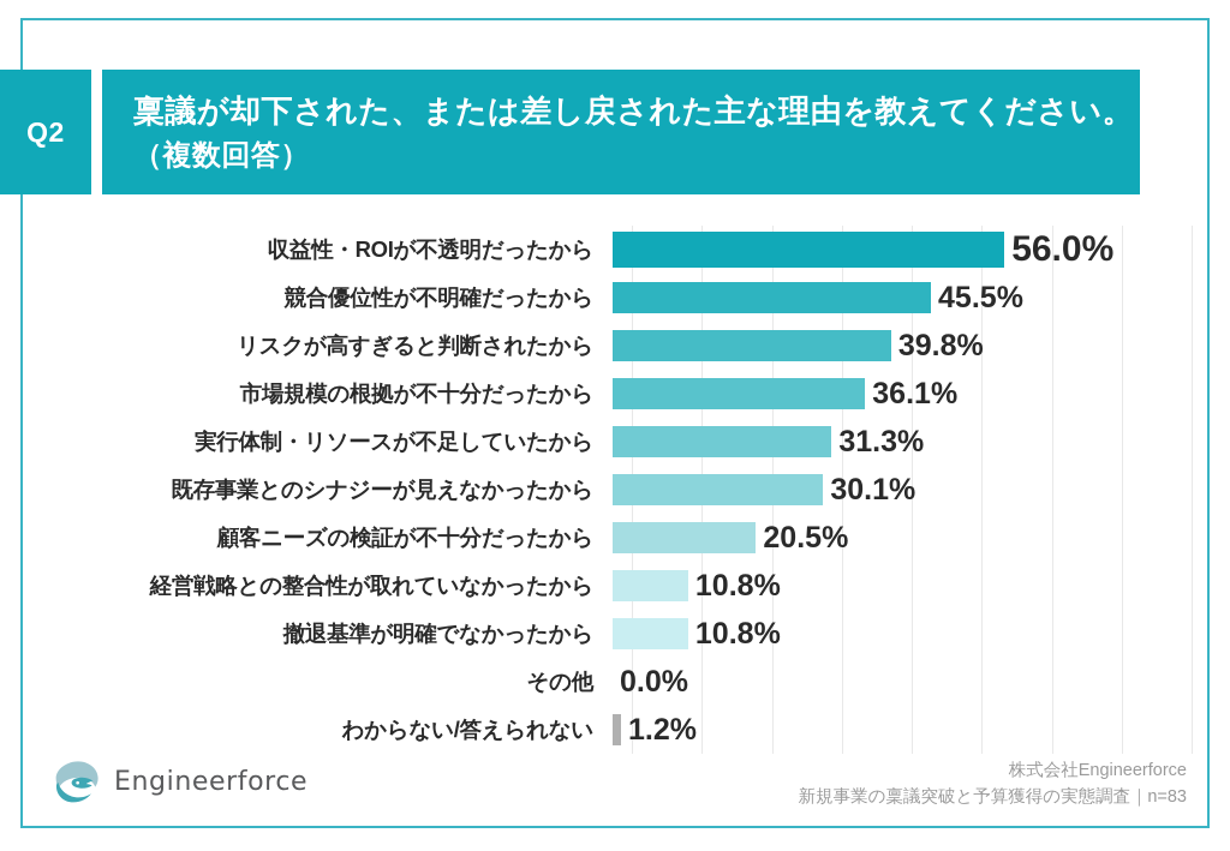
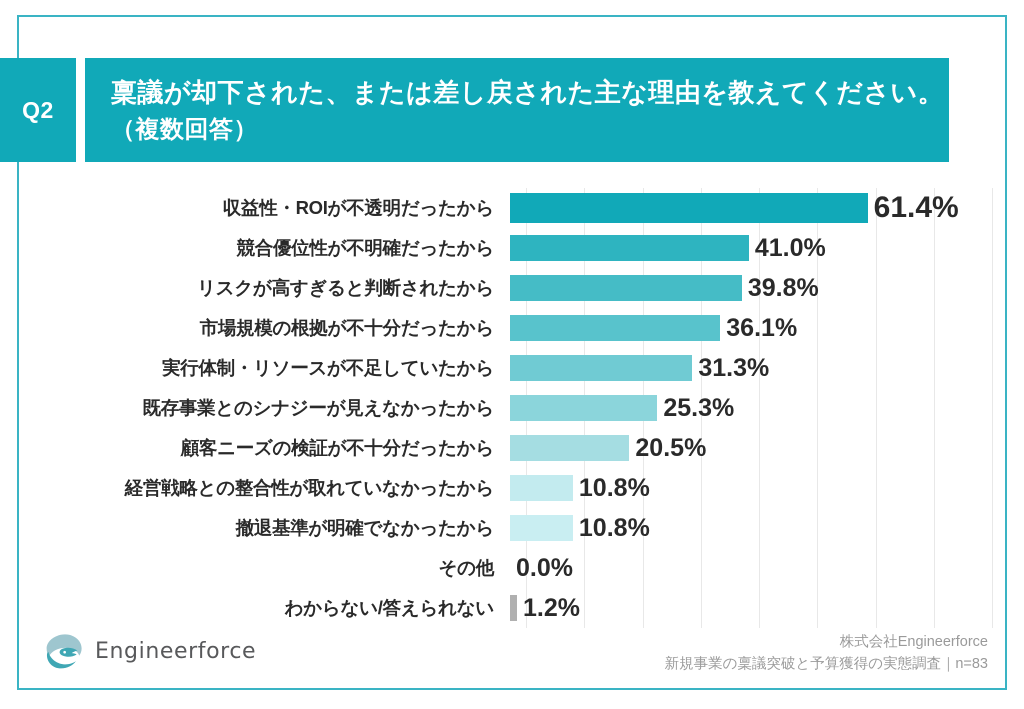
収益性・ROIが不透明だったから: 56.0% -> 61.4%
競合優位性が不明確だったから: 45.5% -> 41.0%
既存事業とのシナジーが見えなかったから: 30.1% -> 25.3%
